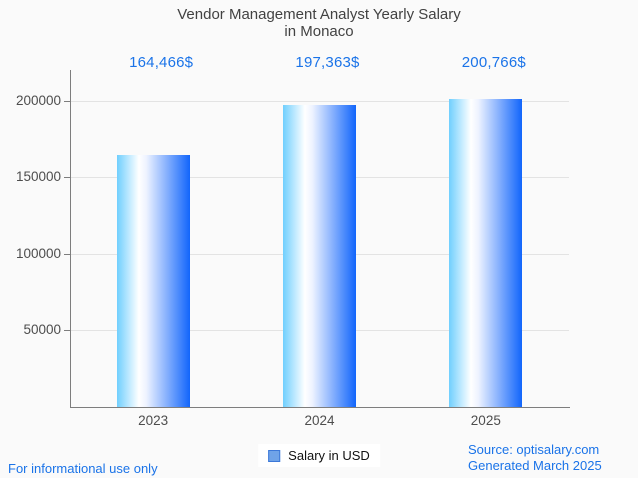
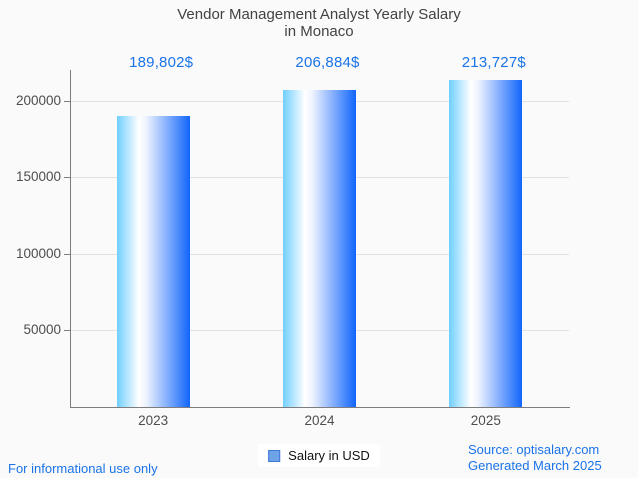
2023: 164,466 -> 189,802
2024: 197,363 -> 206,884
2025: 200,766 -> 213,727
